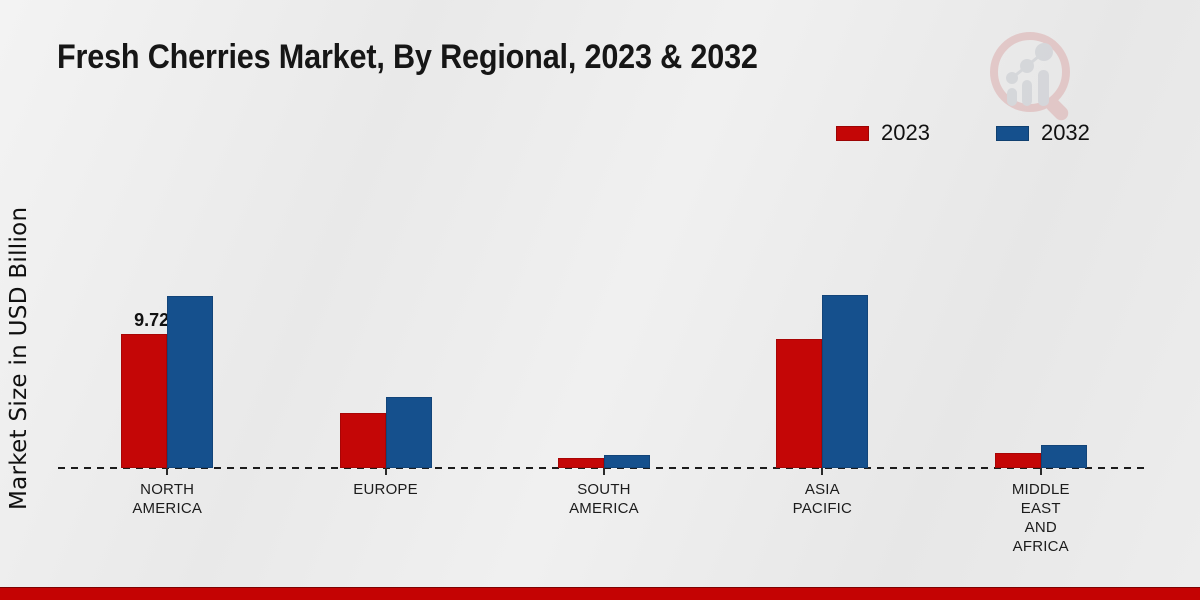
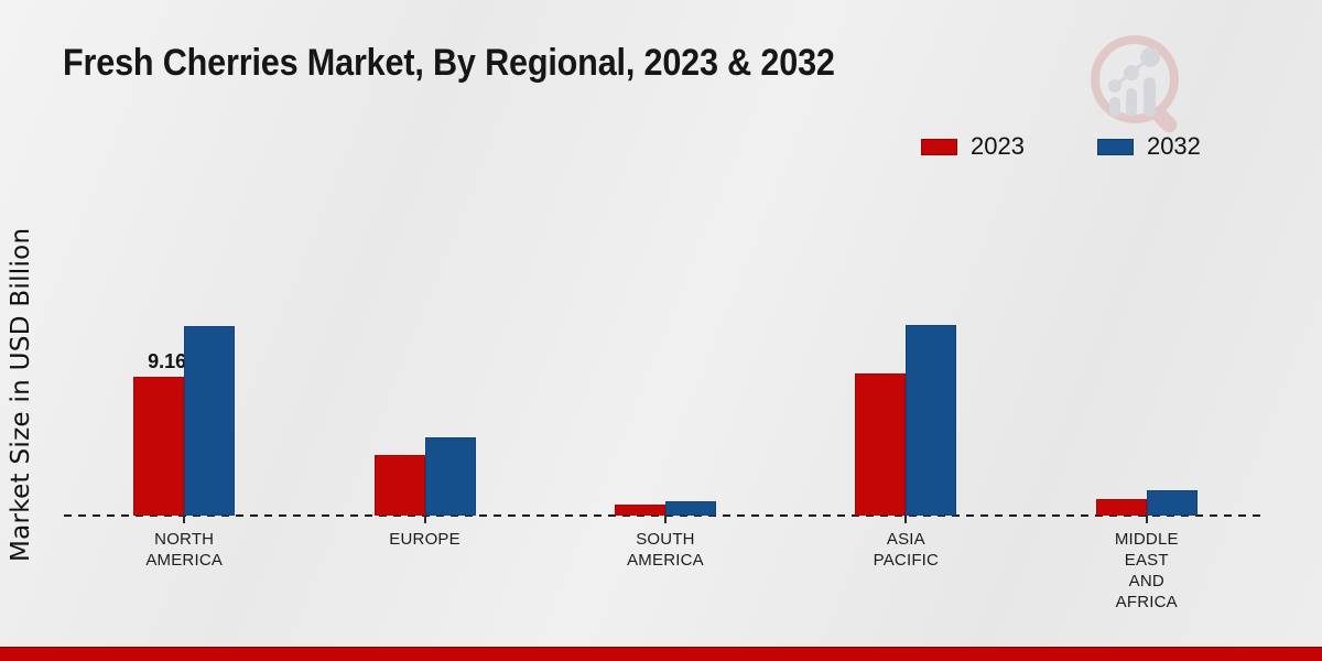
2023/NORTH AMERICA: 9.72 -> 9.16
